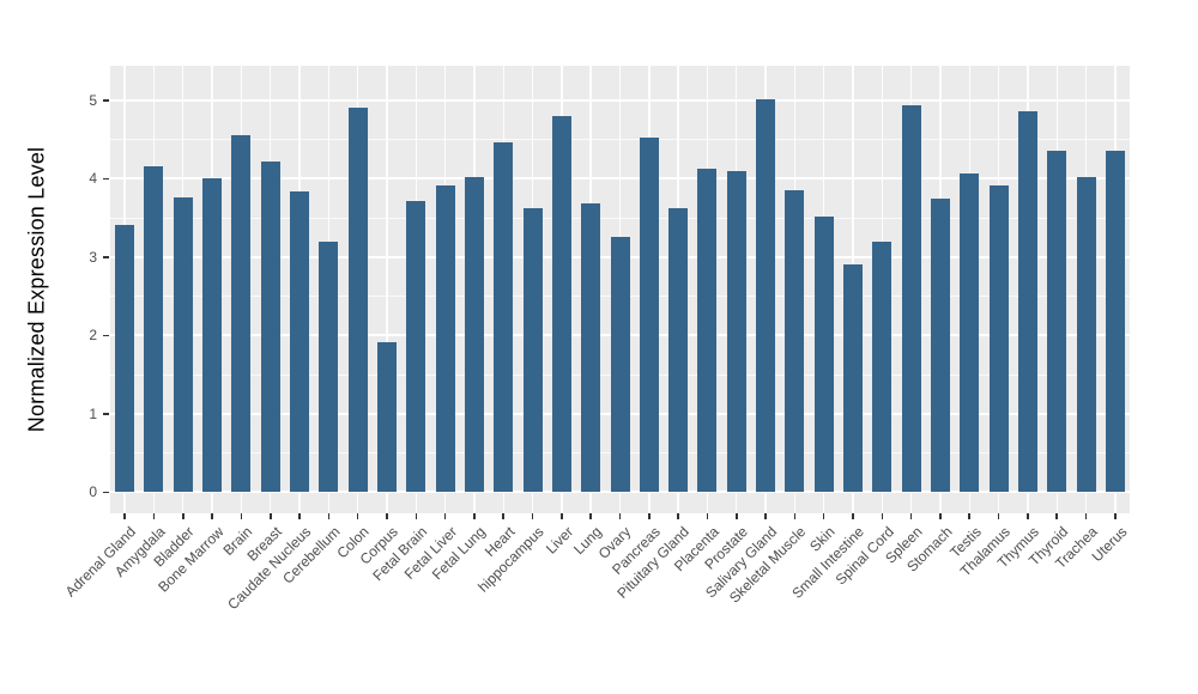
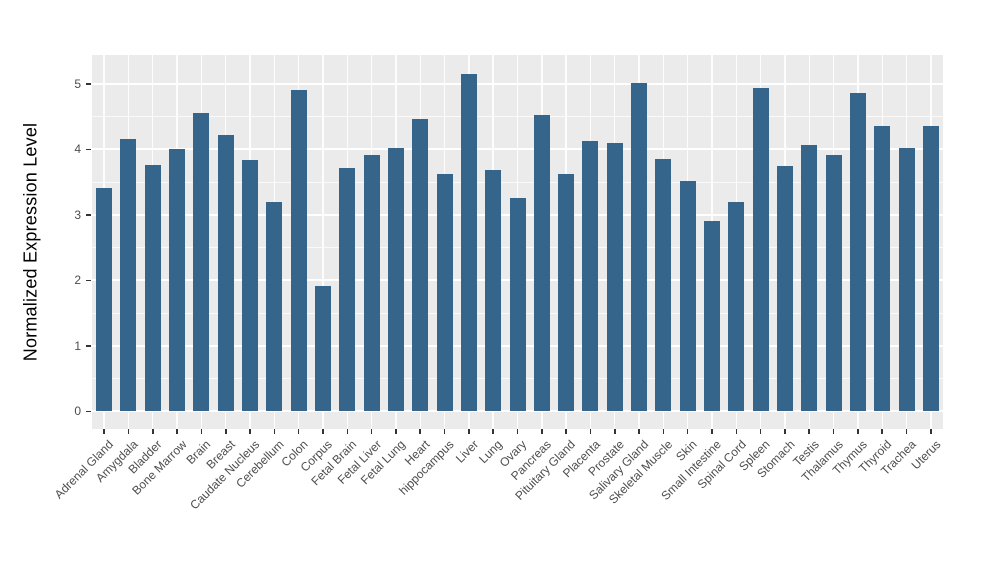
Liver: 4.8 -> 5.2
